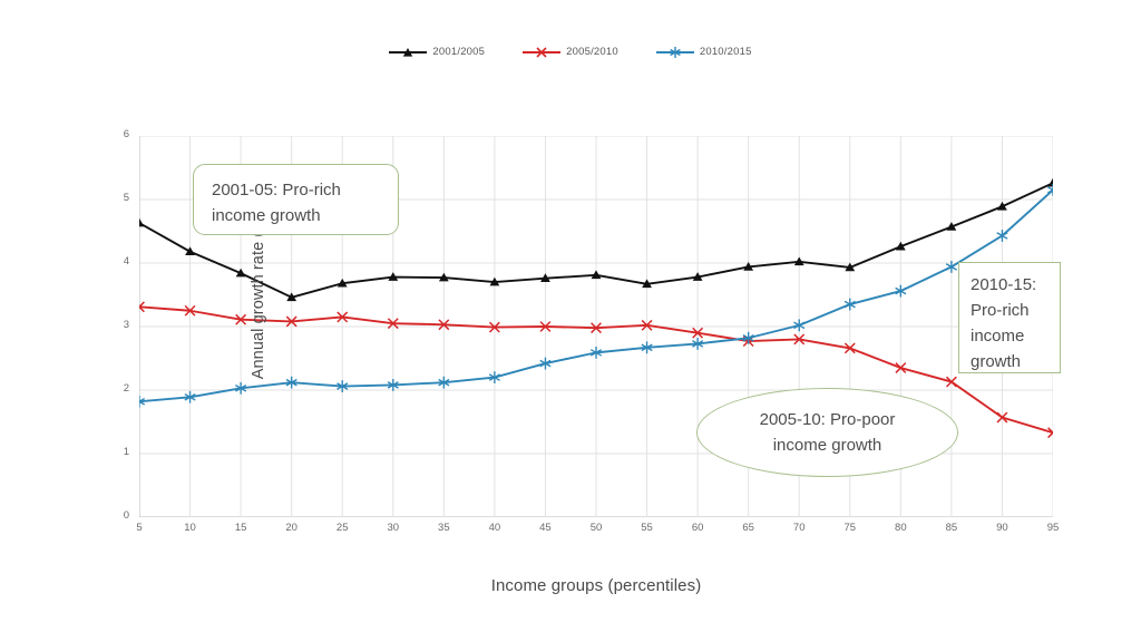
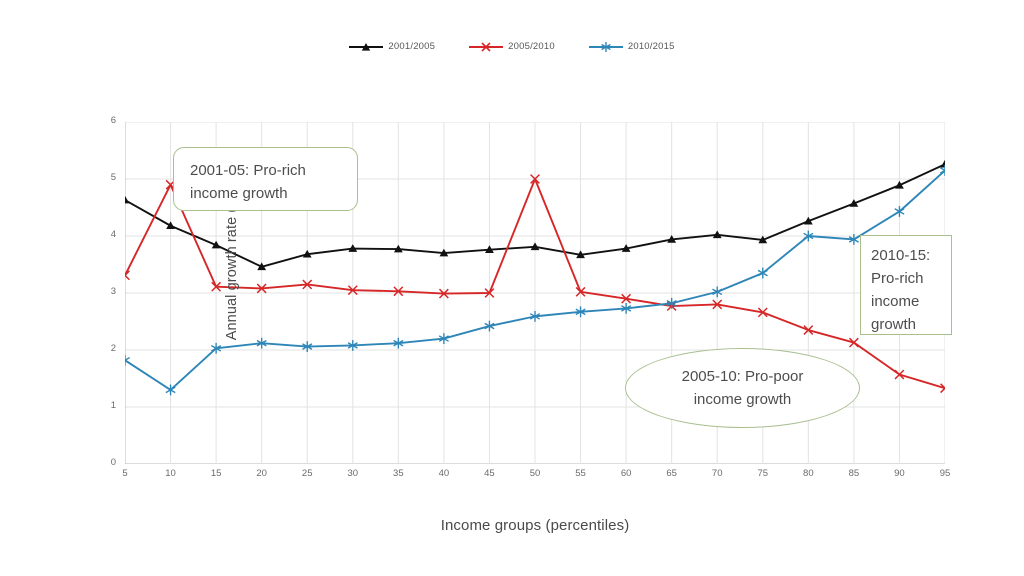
2005/2010/10: 3.2 -> 4.9
2010/2015/10: 1.9 -> 1.3
2005/2010/50: 3.0 -> 5.0
2010/2015/80: 3.6 -> 4.0
